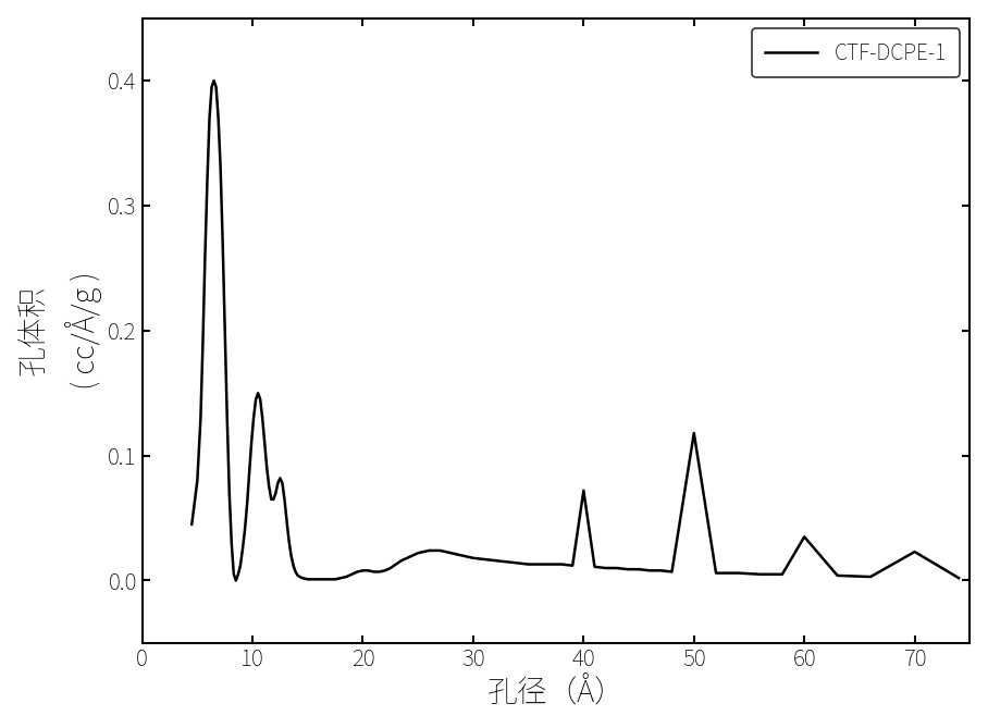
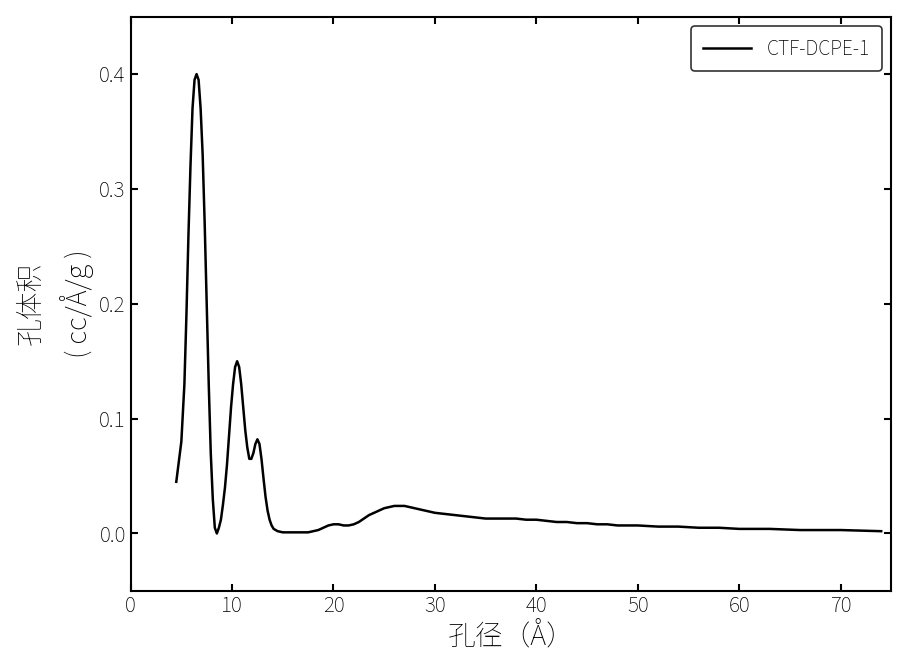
40: 0.072 -> 0.012
50: 0.118 -> 0.007
60: 0.035 -> 0.004
70: 0.023 -> 0.003
